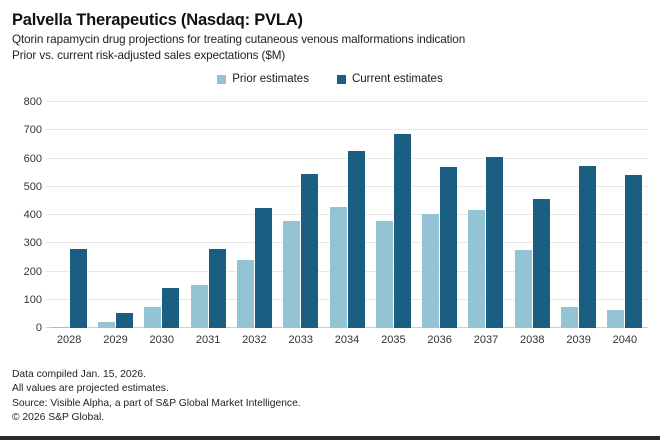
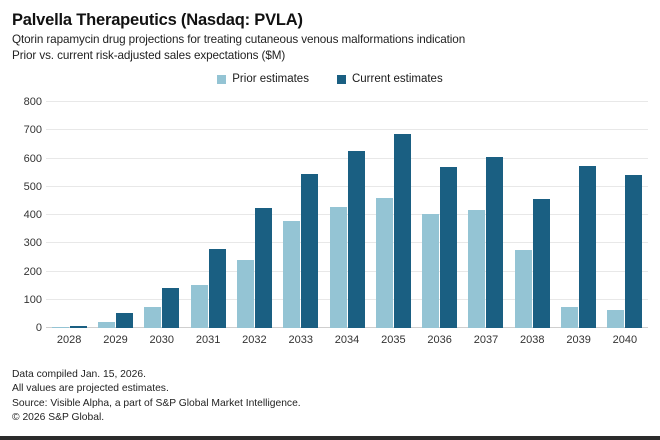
Current estimates/2028: 280 -> 10
Prior estimates/2035: 380 -> 460
